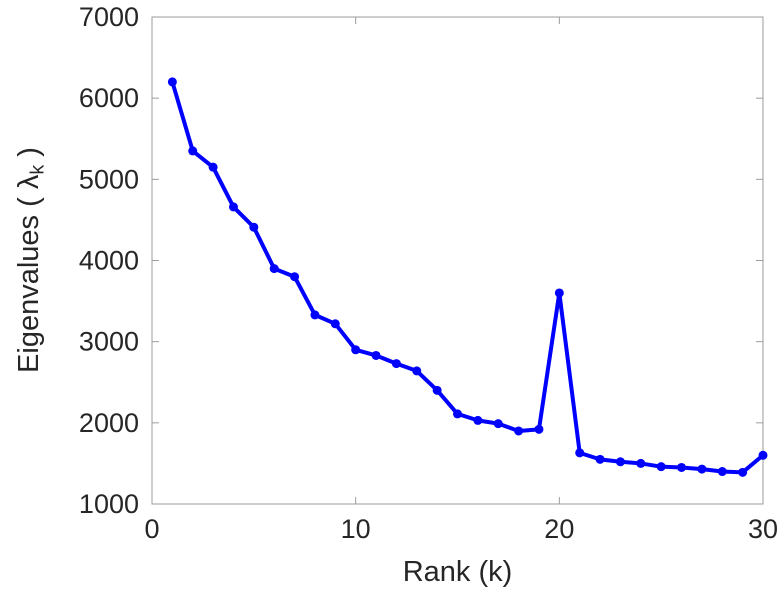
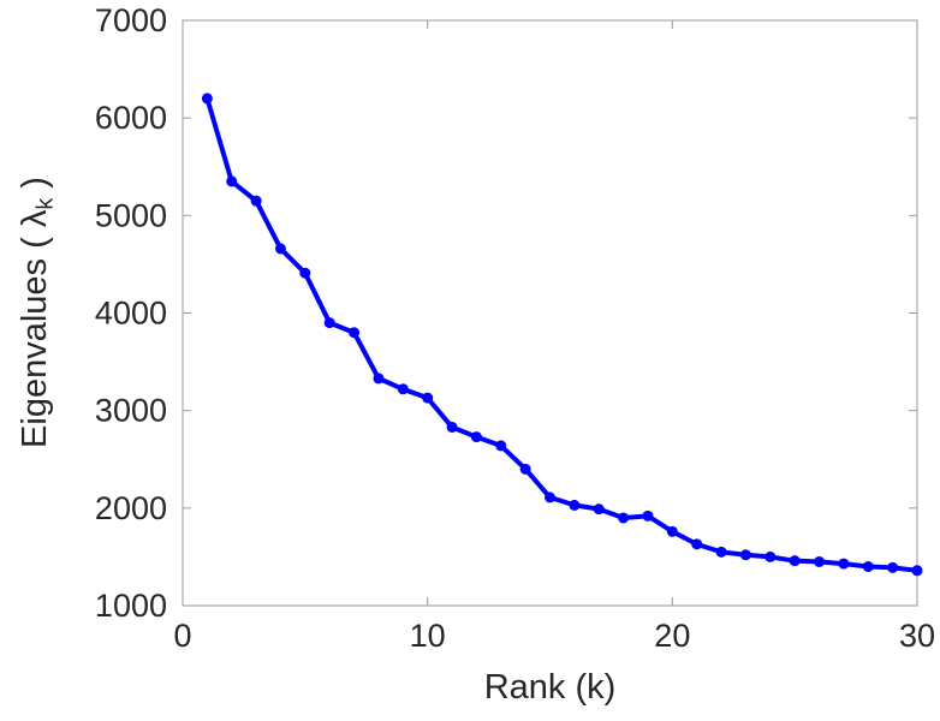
10: 2900 -> 3100
20: 3600 -> 1800
30: 1600 -> 1400
